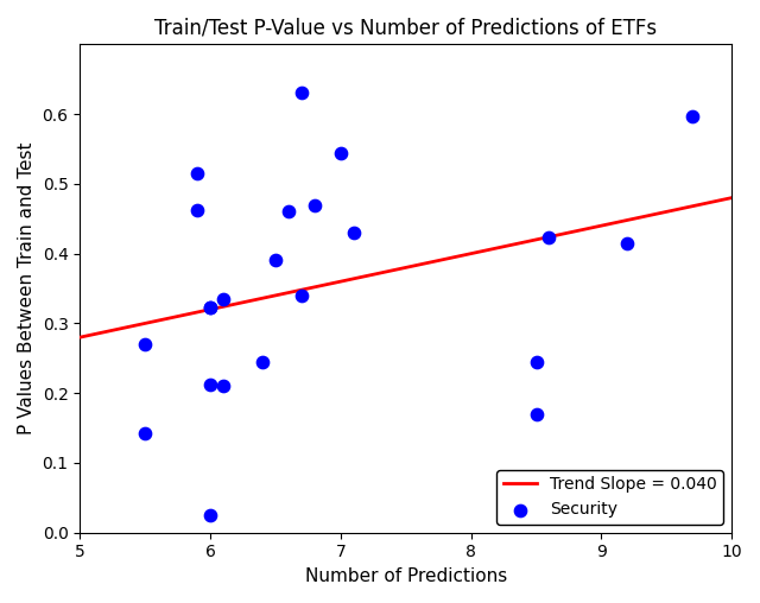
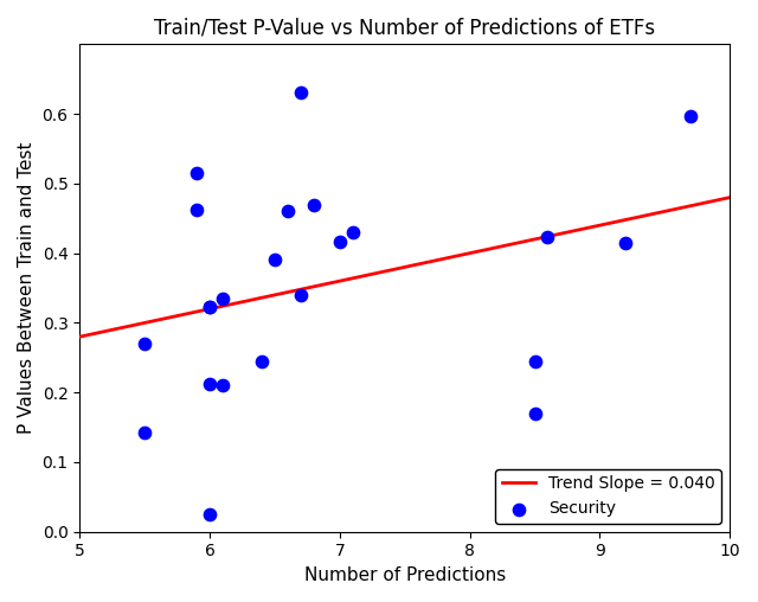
7: 0.544 -> 0.416
